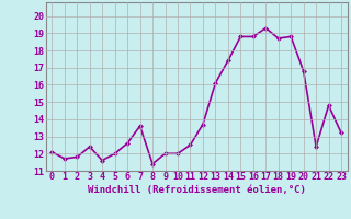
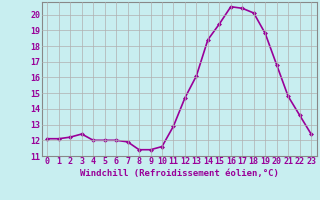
1: 11.7 -> 12.1
2: 11.8 -> 12.2
4: 11.6 -> 12.0
6: 12.6 -> 12.0
7: 13.6 -> 11.9
9: 12.0 -> 11.4
10: 12.0 -> 11.6
11: 12.5 -> 12.9
12: 13.7 -> 14.7
14: 17.4 -> 18.4
15: 18.8 -> 19.4
16: 18.8 -> 20.5
17: 19.3 -> 20.4
18: 18.7 -> 20.1
21: 12.4 -> 14.8
22: 14.8 -> 13.6
23: 13.2 -> 12.4
